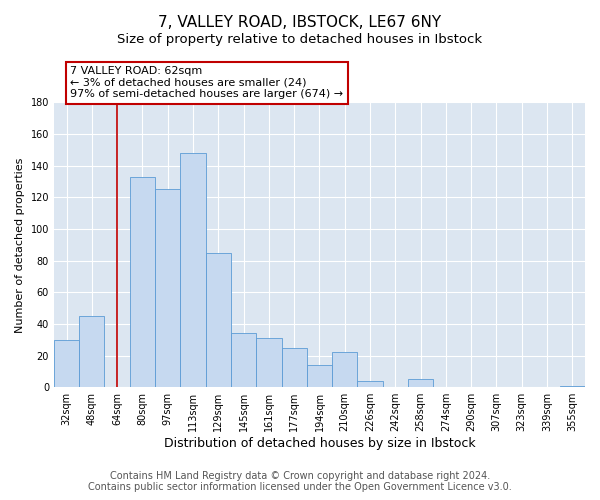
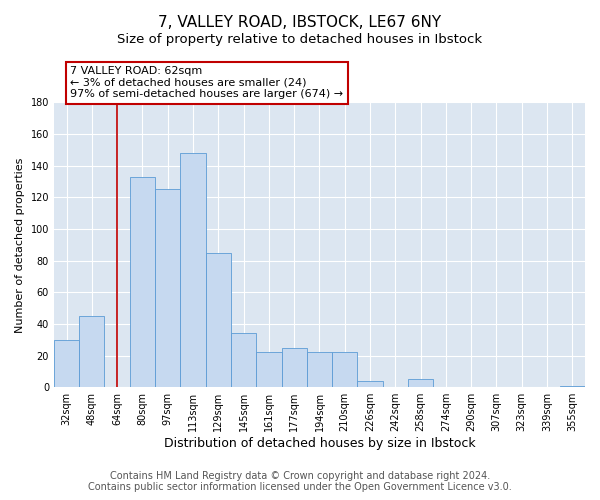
161sqm: 31 -> 22
194sqm: 14 -> 22
